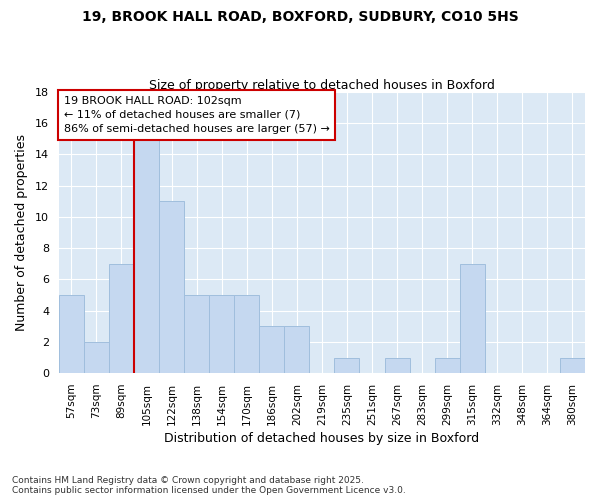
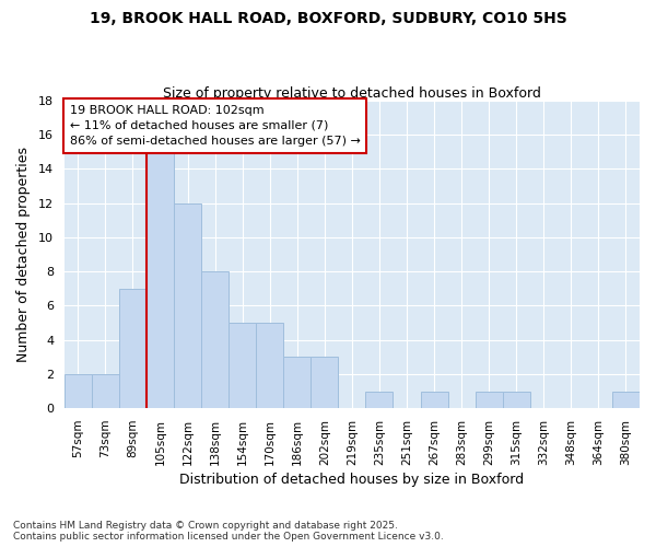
57sqm: 5 -> 2
122sqm: 11 -> 12
138sqm: 5 -> 8
315sqm: 7 -> 1
